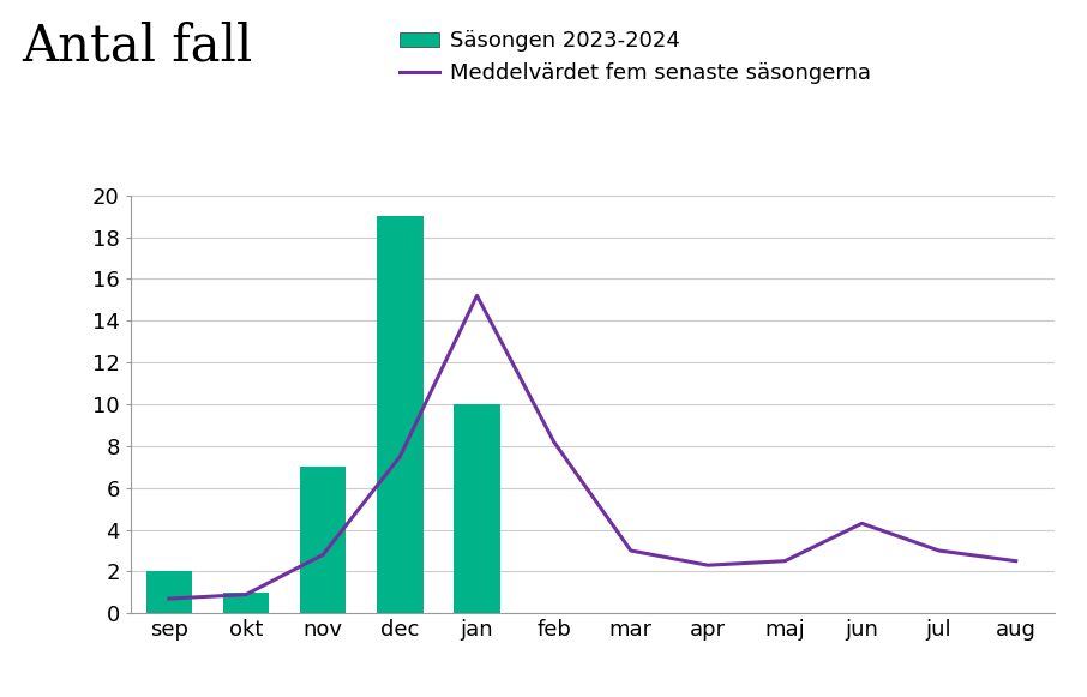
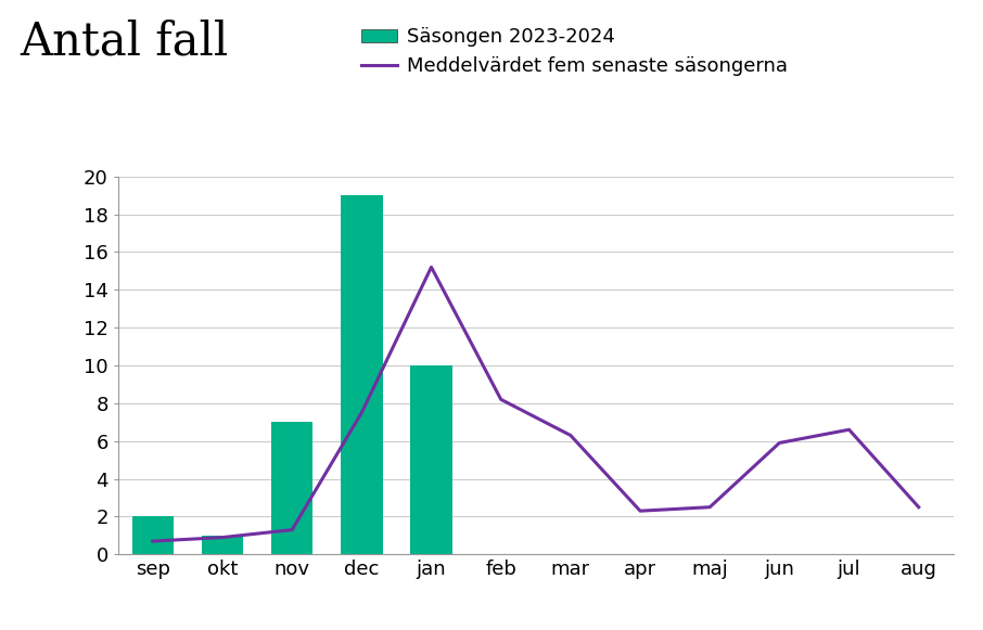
Meddelvärdet fem senaste säsongerna/nov: 2.8 -> 1.3
Meddelvärdet fem senaste säsongerna/mar: 3.0 -> 6.3
Meddelvärdet fem senaste säsongerna/jun: 4.3 -> 5.9
Meddelvärdet fem senaste säsongerna/jul: 3.0 -> 6.6
